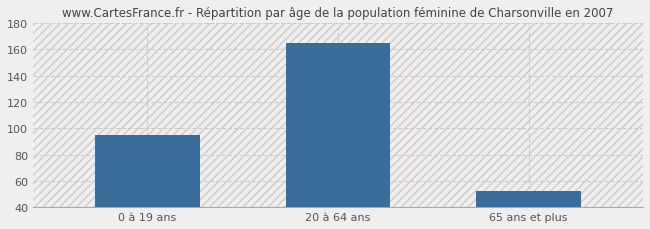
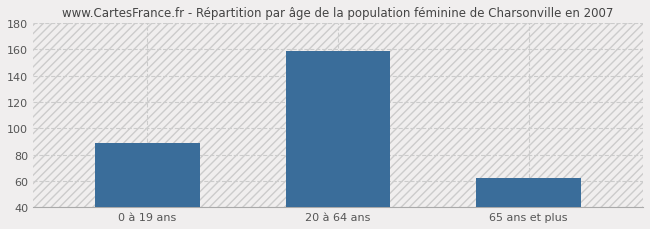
0 à 19 ans: 95 -> 89
20 à 64 ans: 165 -> 159
65 ans et plus: 52 -> 62
